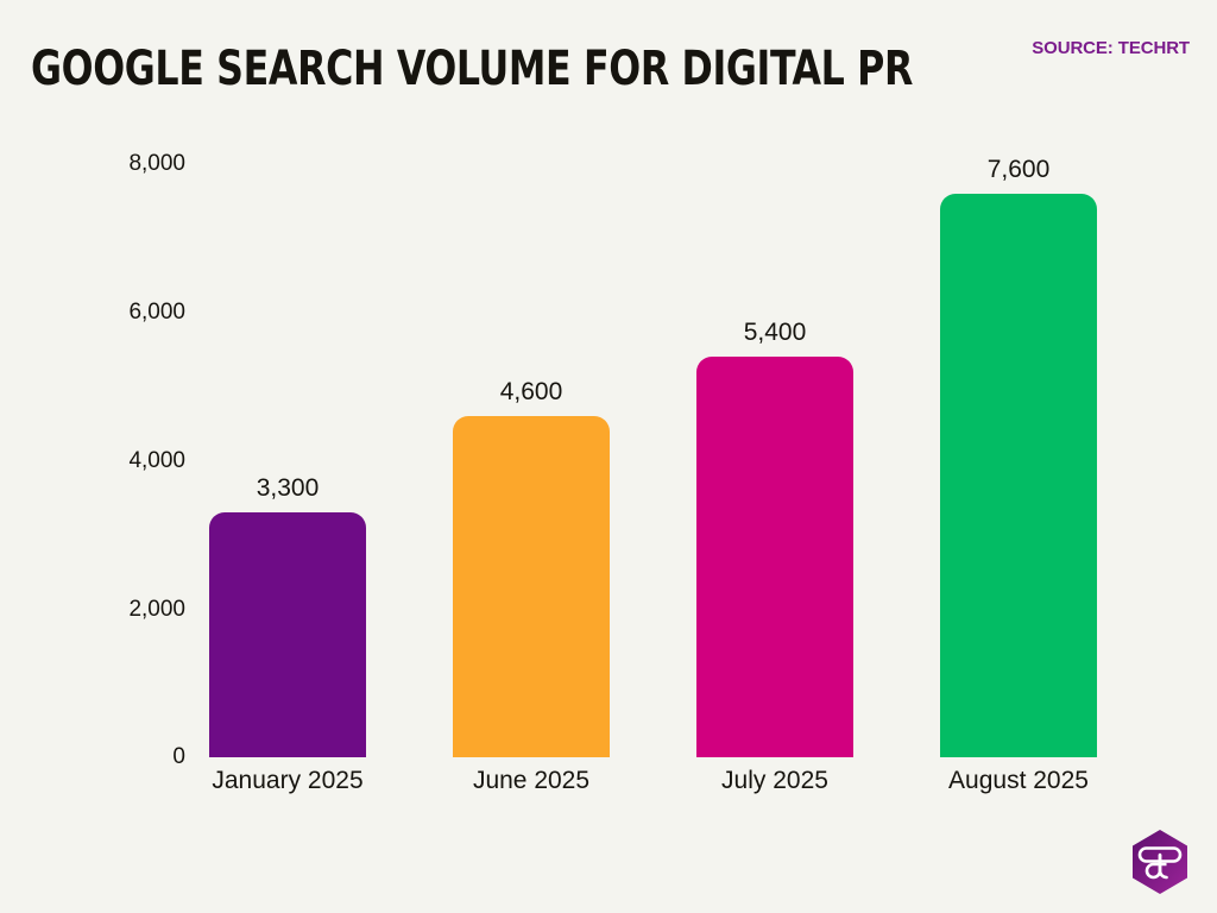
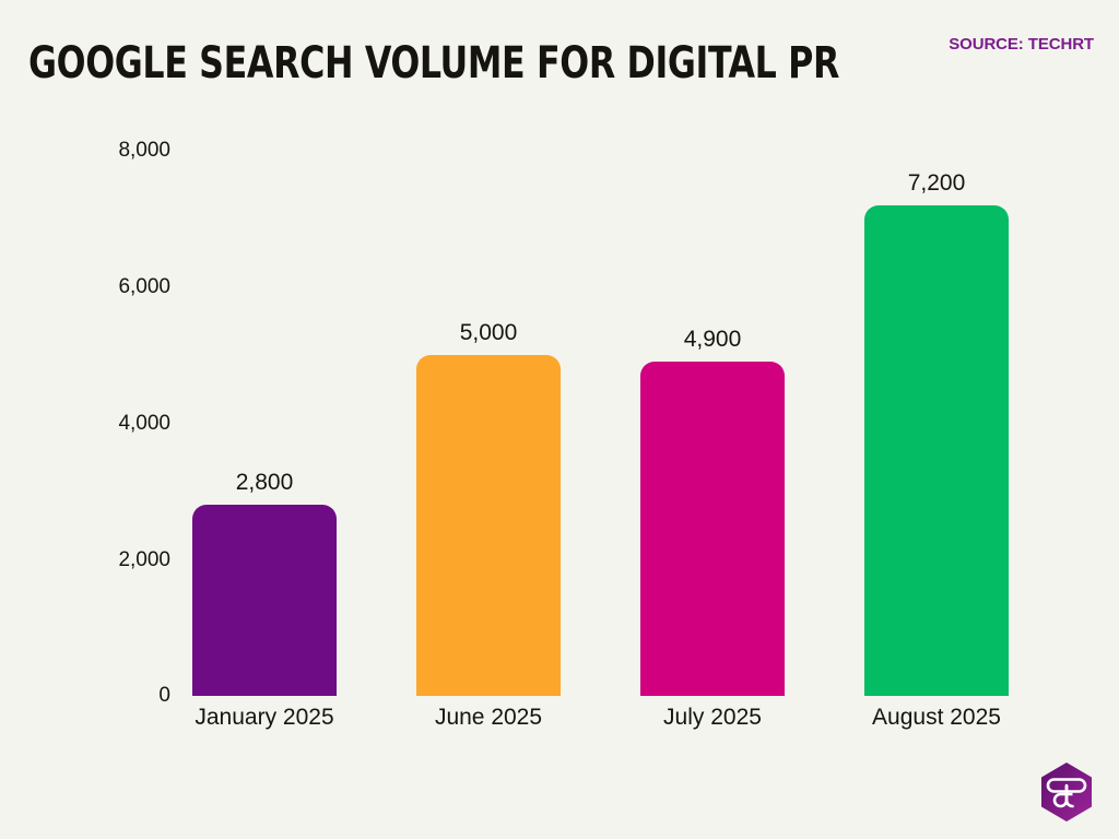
January 2025: 3,300 -> 2,800
June 2025: 4,600 -> 5,000
July 2025: 5,400 -> 4,900
August 2025: 7,600 -> 7,200
